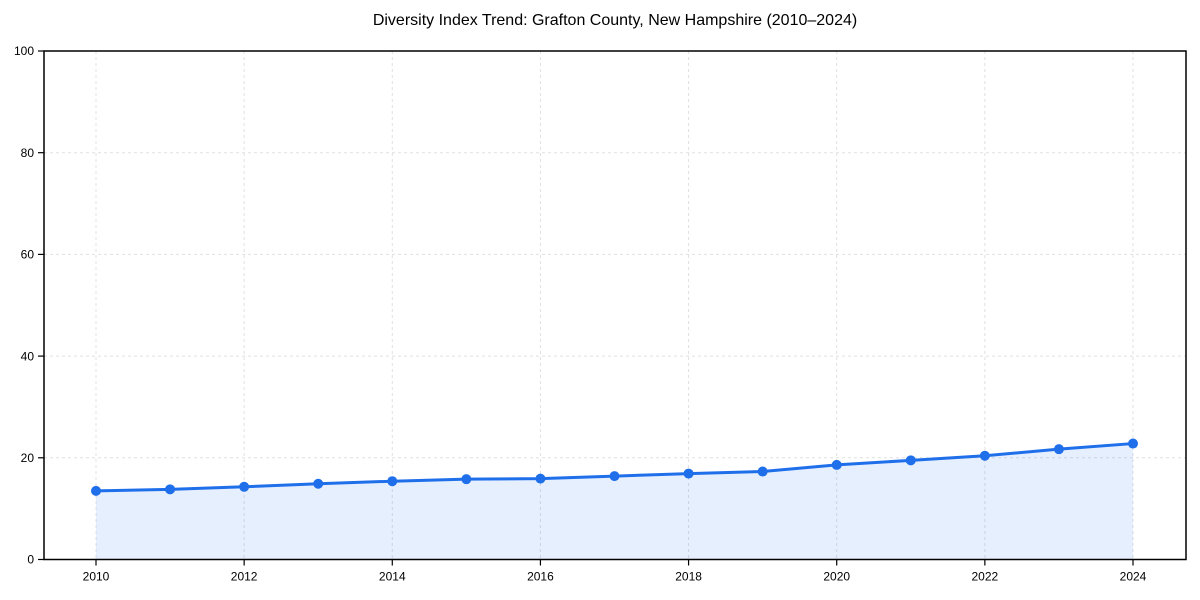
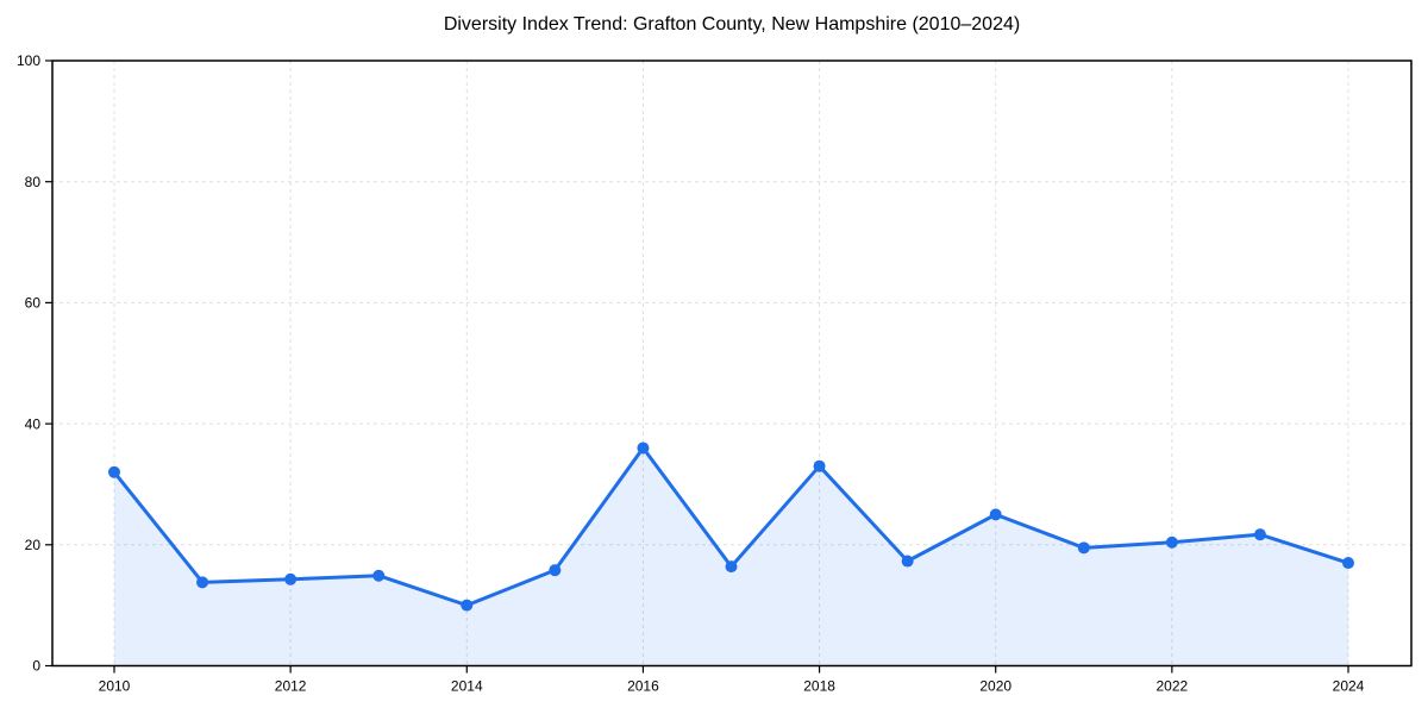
2010: 14 -> 32
2014: 15 -> 10
2016: 16 -> 36
2018: 17 -> 33
2020: 19 -> 25
2024: 23 -> 17
